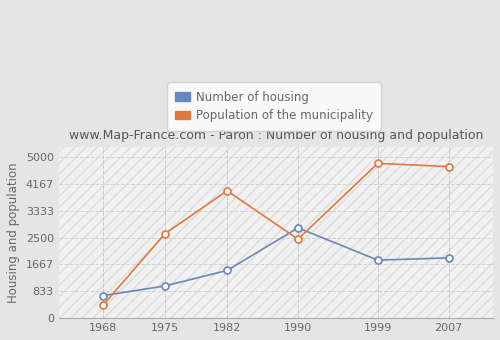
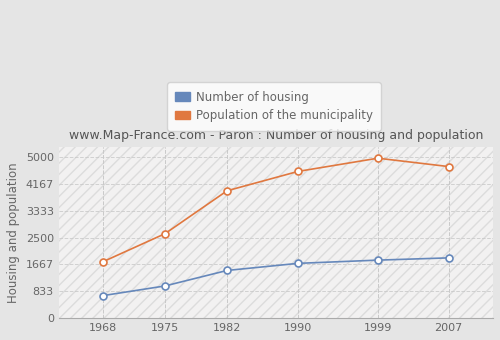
Population of the municipality/1968: 400 -> 1750
Number of housing/1990: 2800 -> 1700
Population of the municipality/1990: 2450 -> 4550
Population of the municipality/1999: 4800 -> 4960
